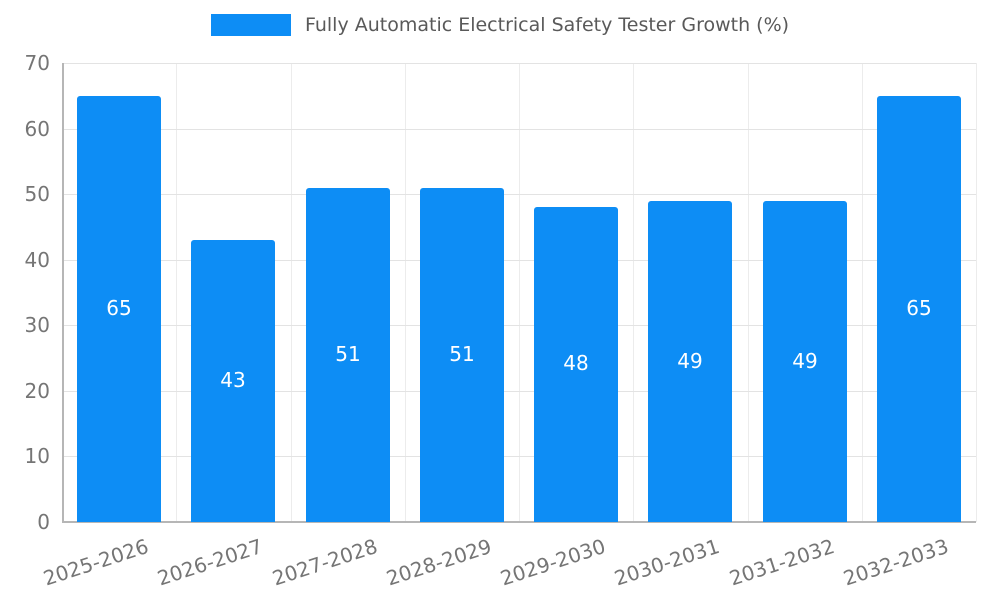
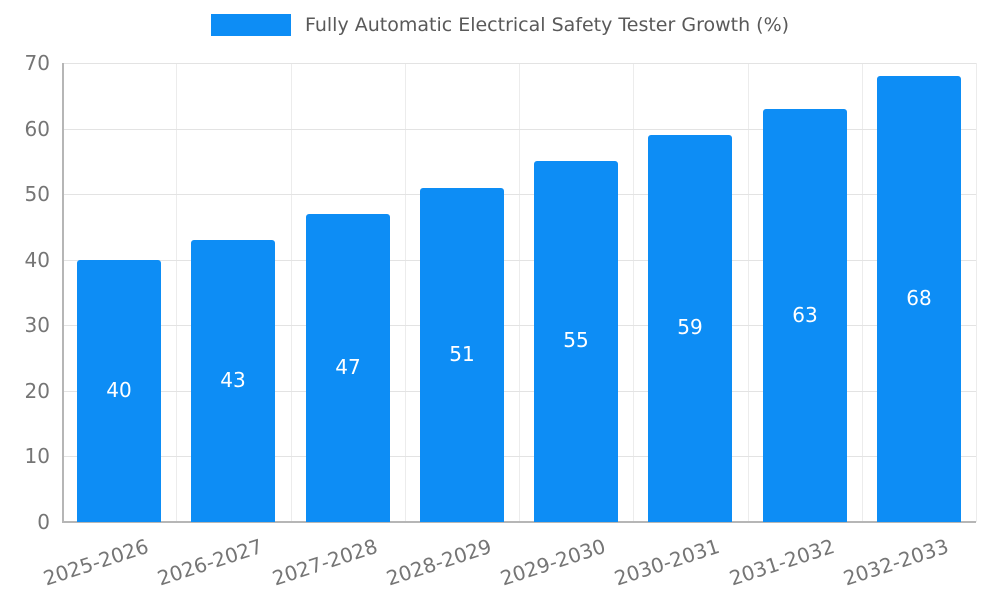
2025-2026: 65 -> 40
2027-2028: 51 -> 47
2029-2030: 48 -> 55
2030-2031: 49 -> 59
2031-2032: 49 -> 63
2032-2033: 65 -> 68
